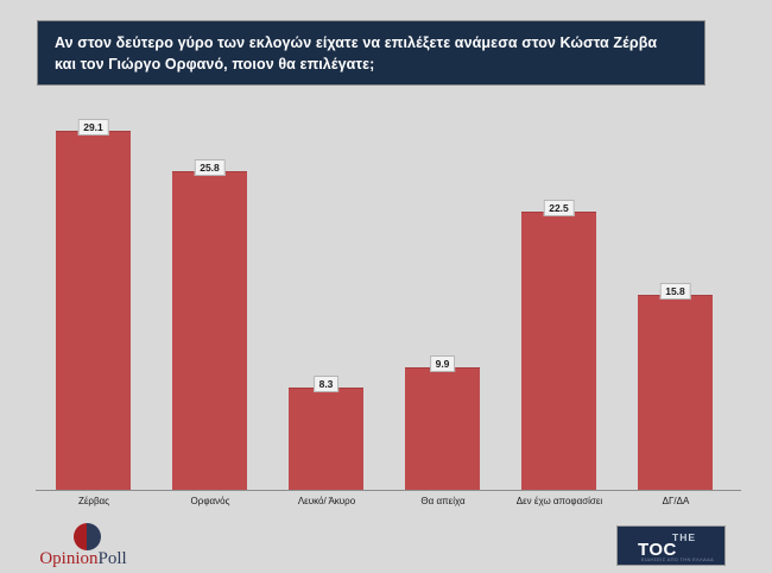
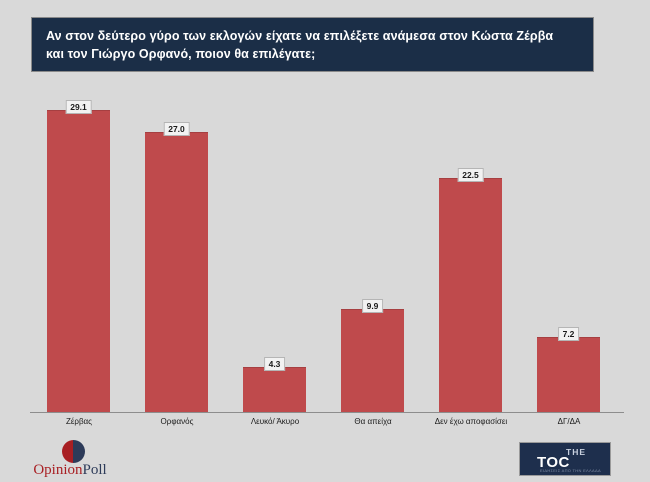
Ορφανός: 25.8 -> 27.0
Λευκό/ Άκυρο: 8.3 -> 4.3
ΔΓ/ΔΑ: 15.8 -> 7.2
